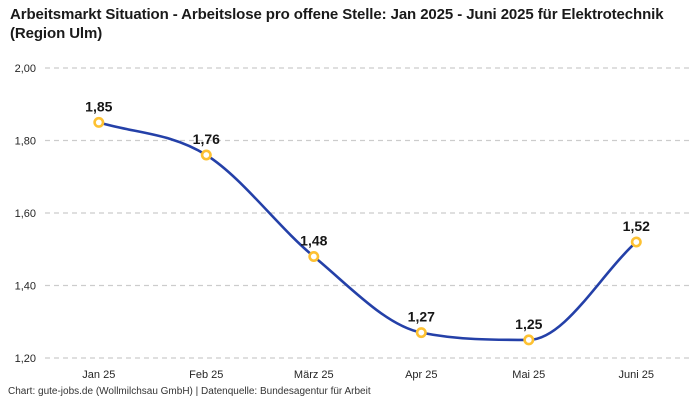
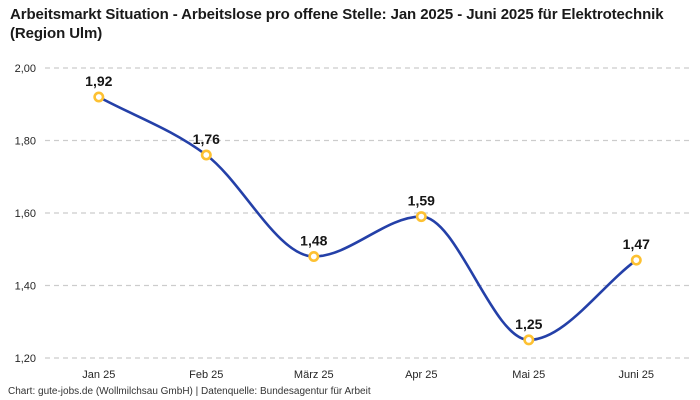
Jan 25: 1,85 -> 1,92
Apr 25: 1,27 -> 1,59
Juni 25: 1,52 -> 1,47
